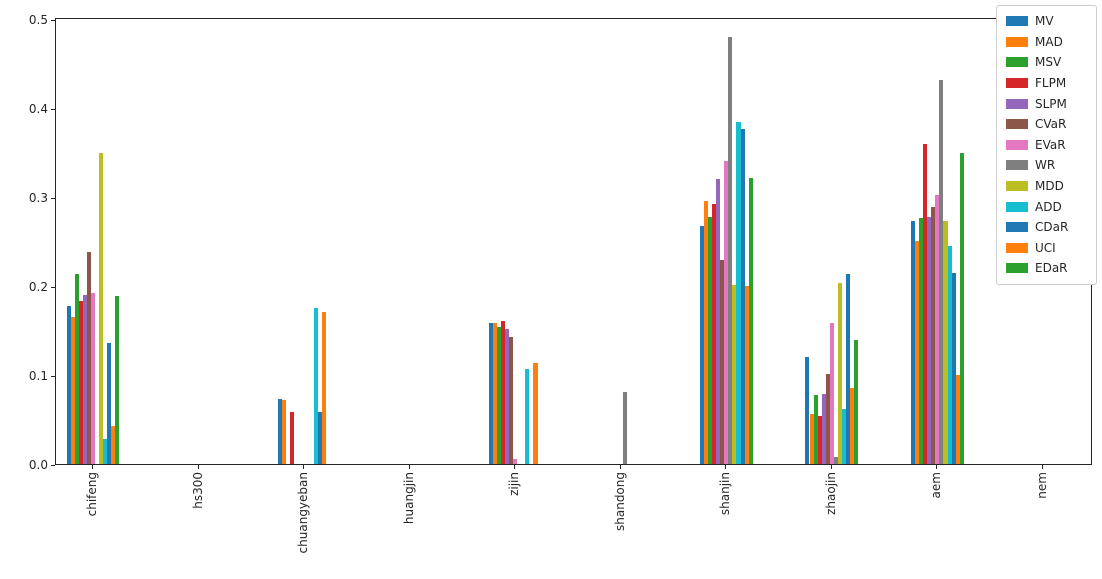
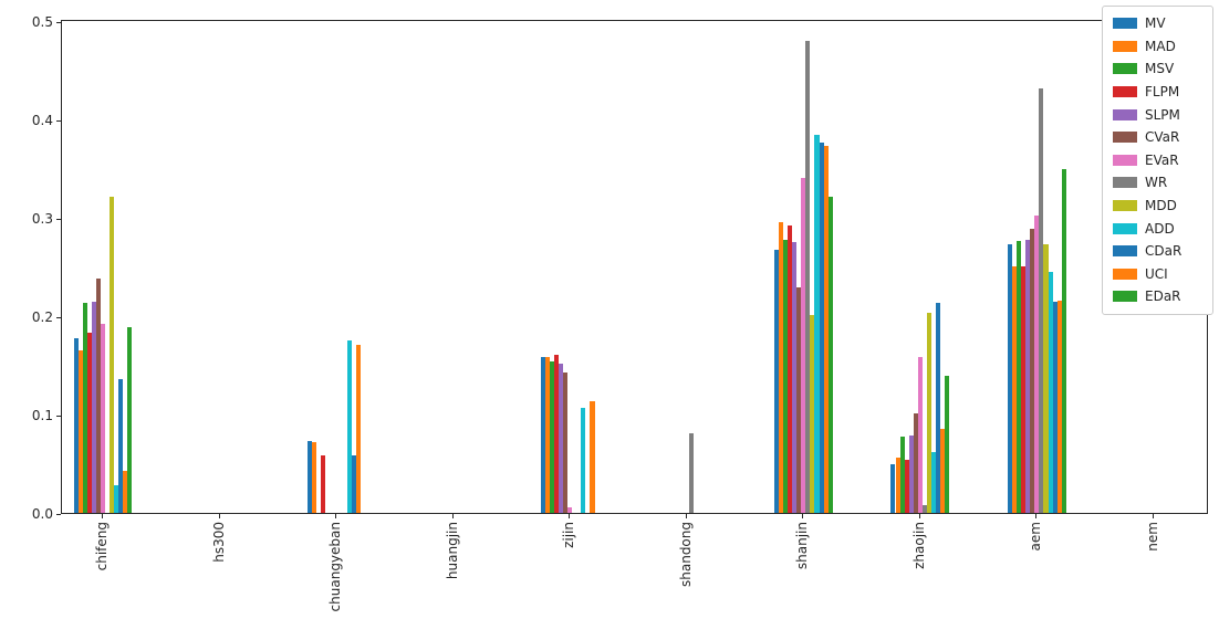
SLPM/chifeng: 0.19 -> 0.21
MDD/chifeng: 0.35 -> 0.32
SLPM/shanjin: 0.32 -> 0.28
UCI/shanjin: 0.20 -> 0.37
MV/zhaojin: 0.12 -> 0.05
FLPM/aem: 0.36 -> 0.25
UCI/aem: 0.10 -> 0.22
